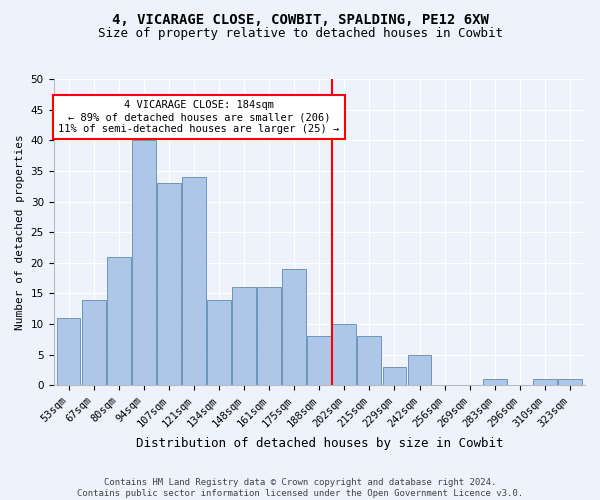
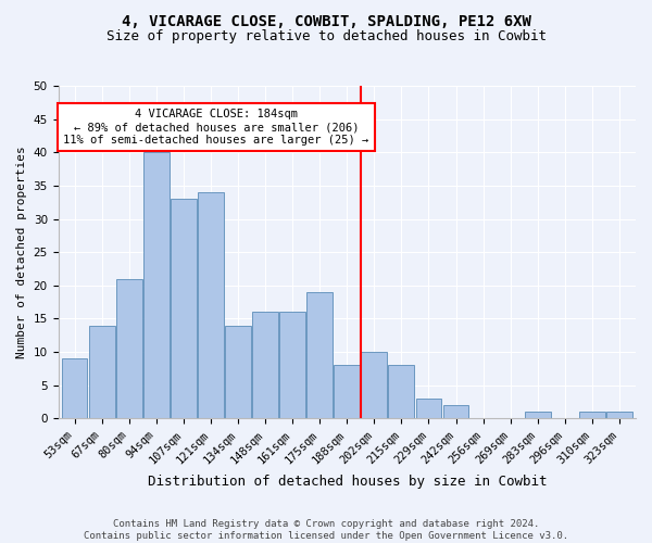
53sqm: 11 -> 9
242sqm: 5 -> 2
